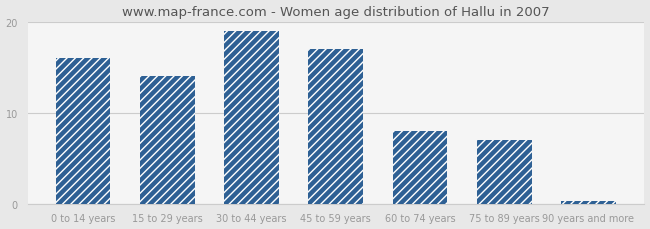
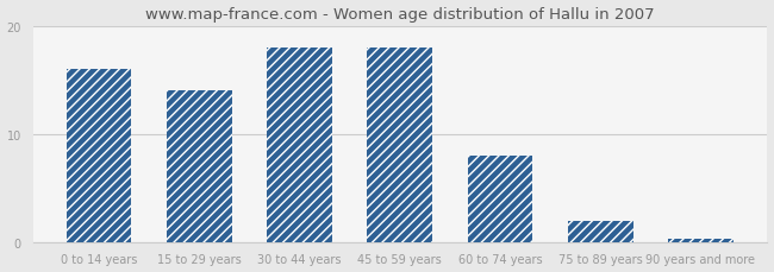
30 to 44 years: 19.0 -> 18.0
45 to 59 years: 17.0 -> 18.0
75 to 89 years: 7.0 -> 2.0
